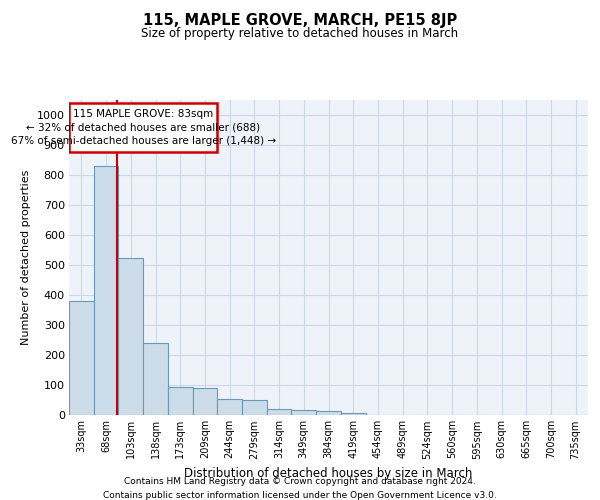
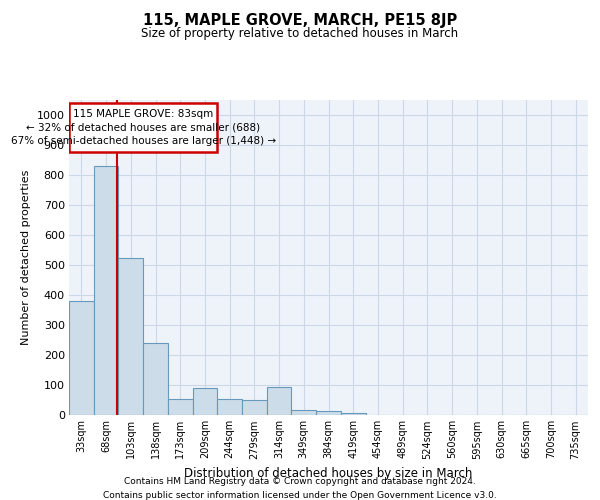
173sqm: 95 -> 55
314sqm: 20 -> 95
